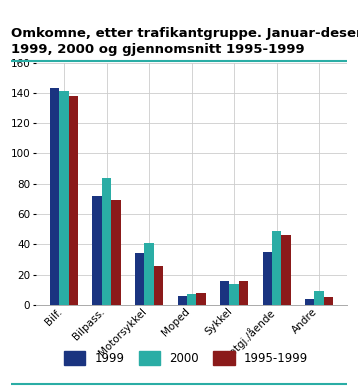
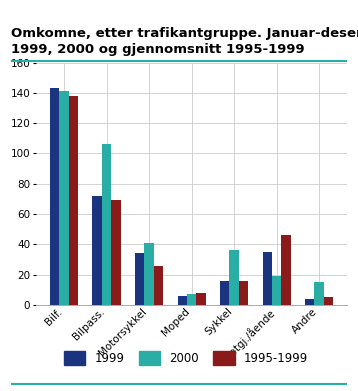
2000/Bilpass.: 84 -> 106
2000/Sykkel: 14 -> 36
2000/Fotgj./ående: 49 -> 19
2000/Andre: 9 -> 15
